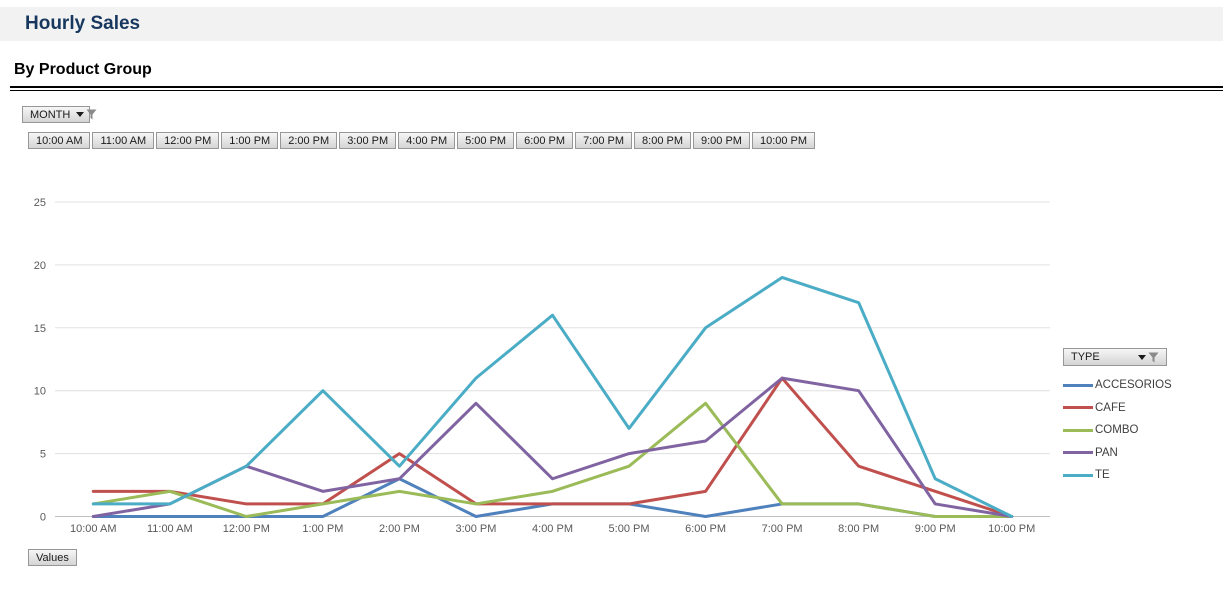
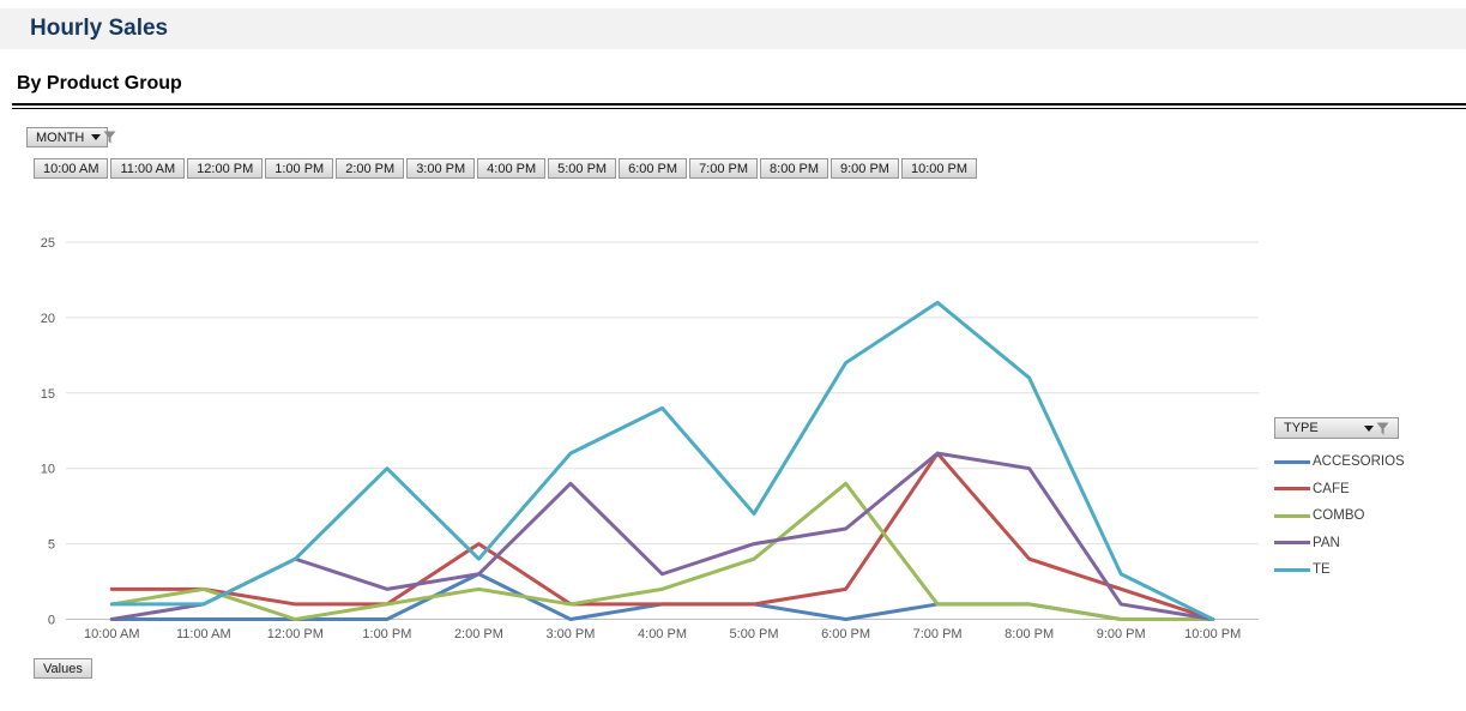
TE/4:00 PM: 16 -> 14
TE/6:00 PM: 15 -> 17
TE/7:00 PM: 19 -> 21
TE/8:00 PM: 17 -> 16
